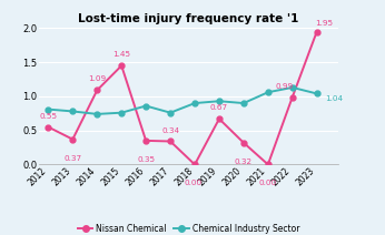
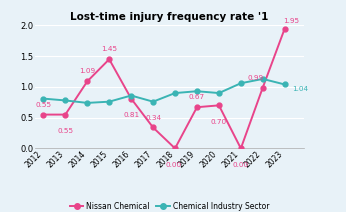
Nissan Chemical/2013: 0.37 -> 0.55
Nissan Chemical/2016: 0.35 -> 0.81
Nissan Chemical/2020: 0.32 -> 0.70
